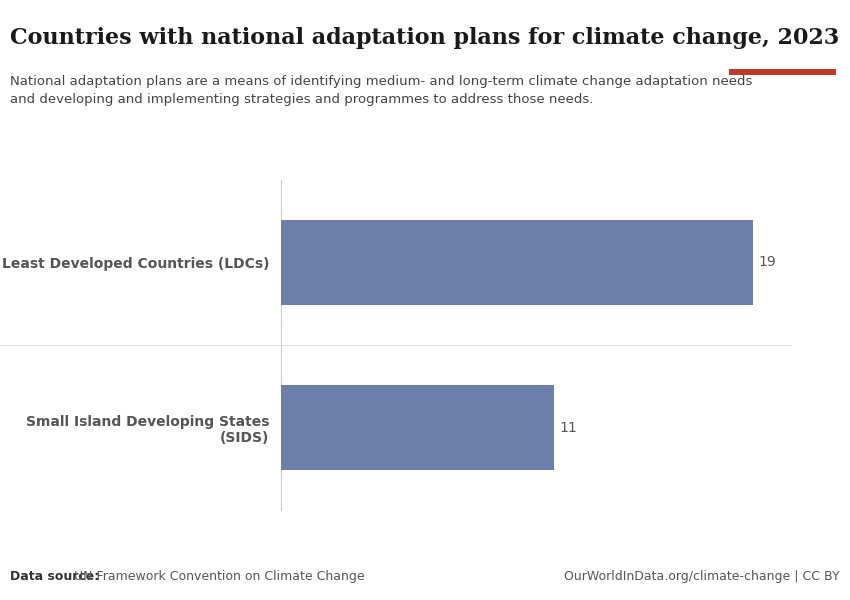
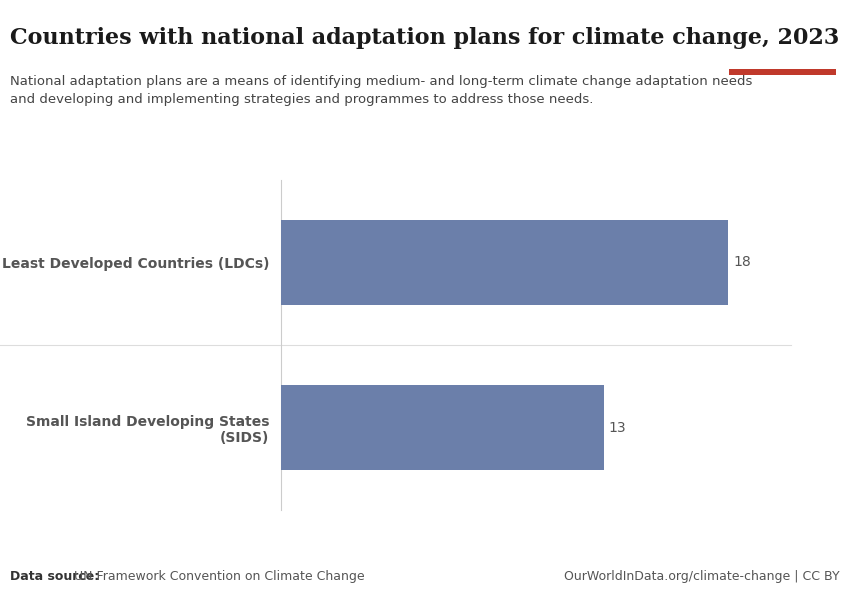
Least Developed Countries (LDCs): 19 -> 18
Small Island Developing States (SIDS): 11 -> 13
